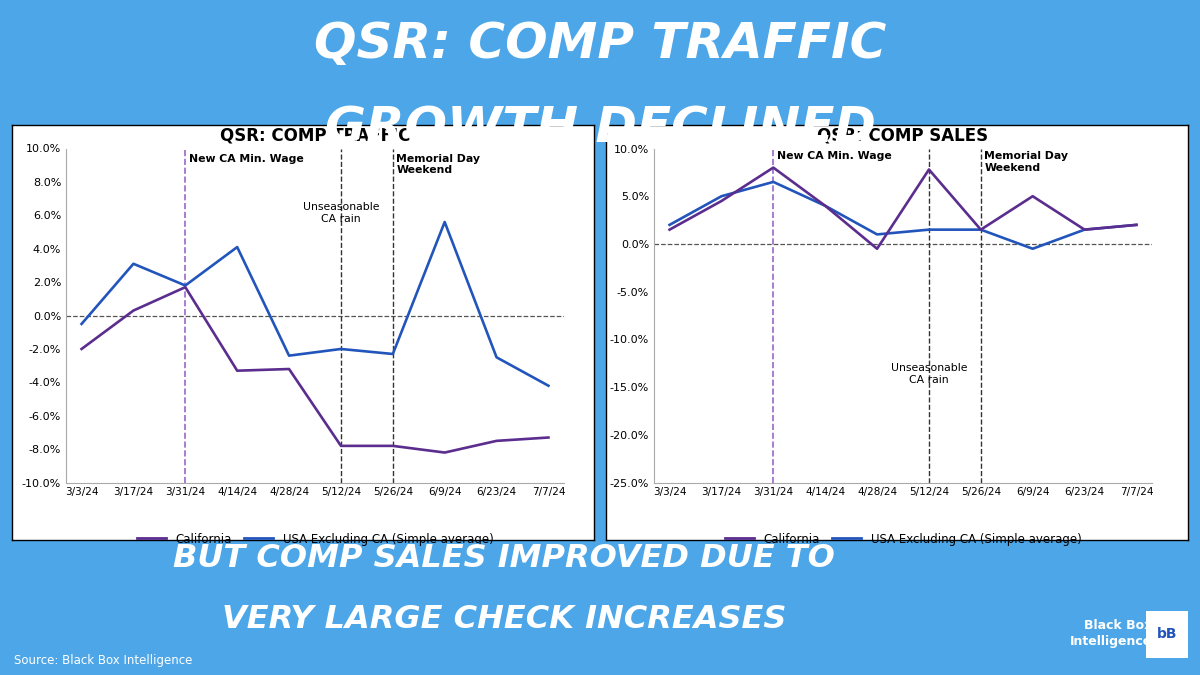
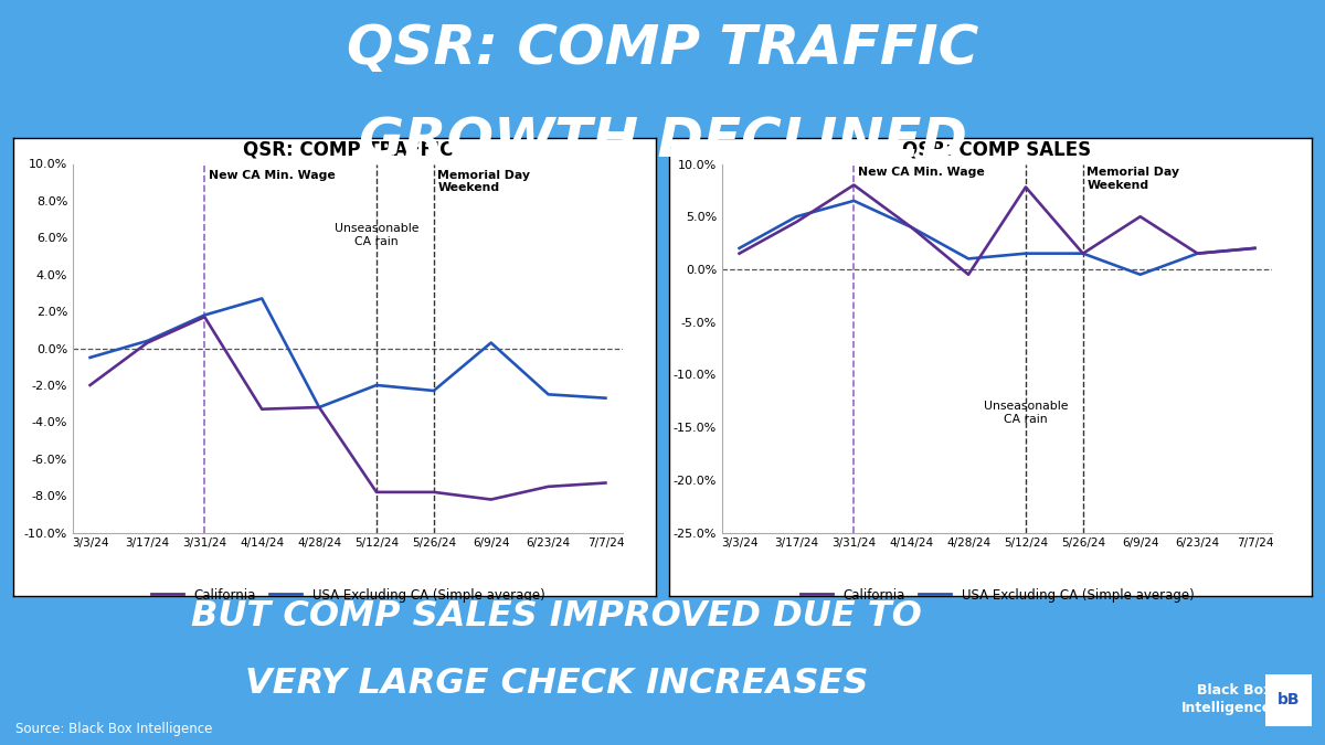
QSR: COMP TRAFFIC/USA Excluding CA (Simple average)/3/17/24: 3.1% -> 0.4%
QSR: COMP TRAFFIC/USA Excluding CA (Simple average)/4/14/24: 4.1% -> 2.7%
QSR: COMP TRAFFIC/USA Excluding CA (Simple average)/4/28/24: -2.4% -> -3.2%
QSR: COMP TRAFFIC/USA Excluding CA (Simple average)/6/9/24: 5.6% -> 0.3%
QSR: COMP TRAFFIC/USA Excluding CA (Simple average)/7/7/24: -4.2% -> -2.7%
